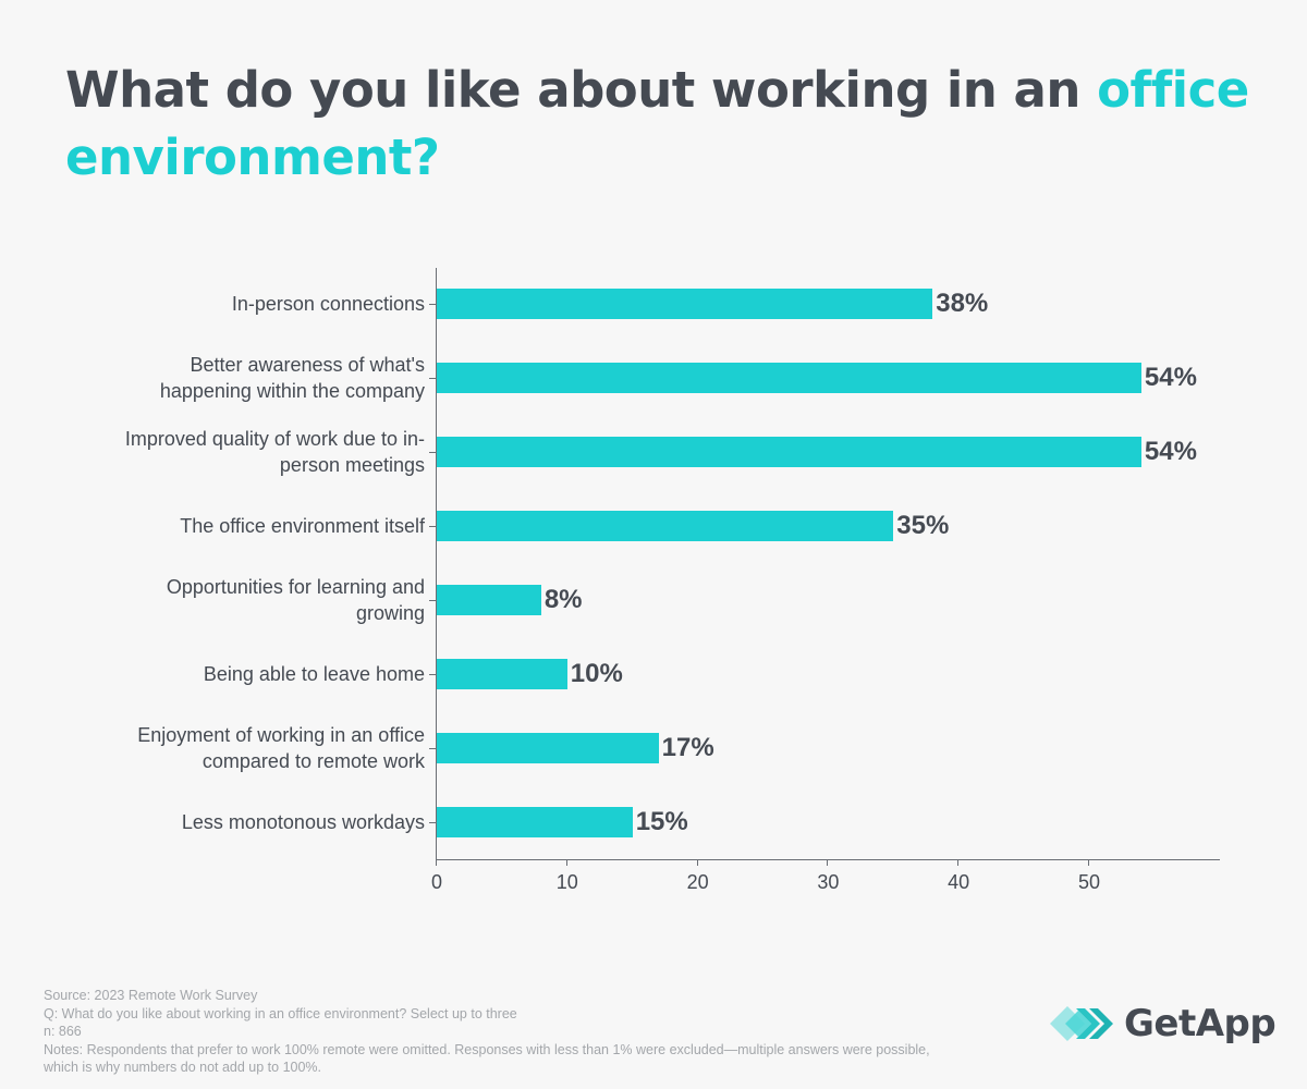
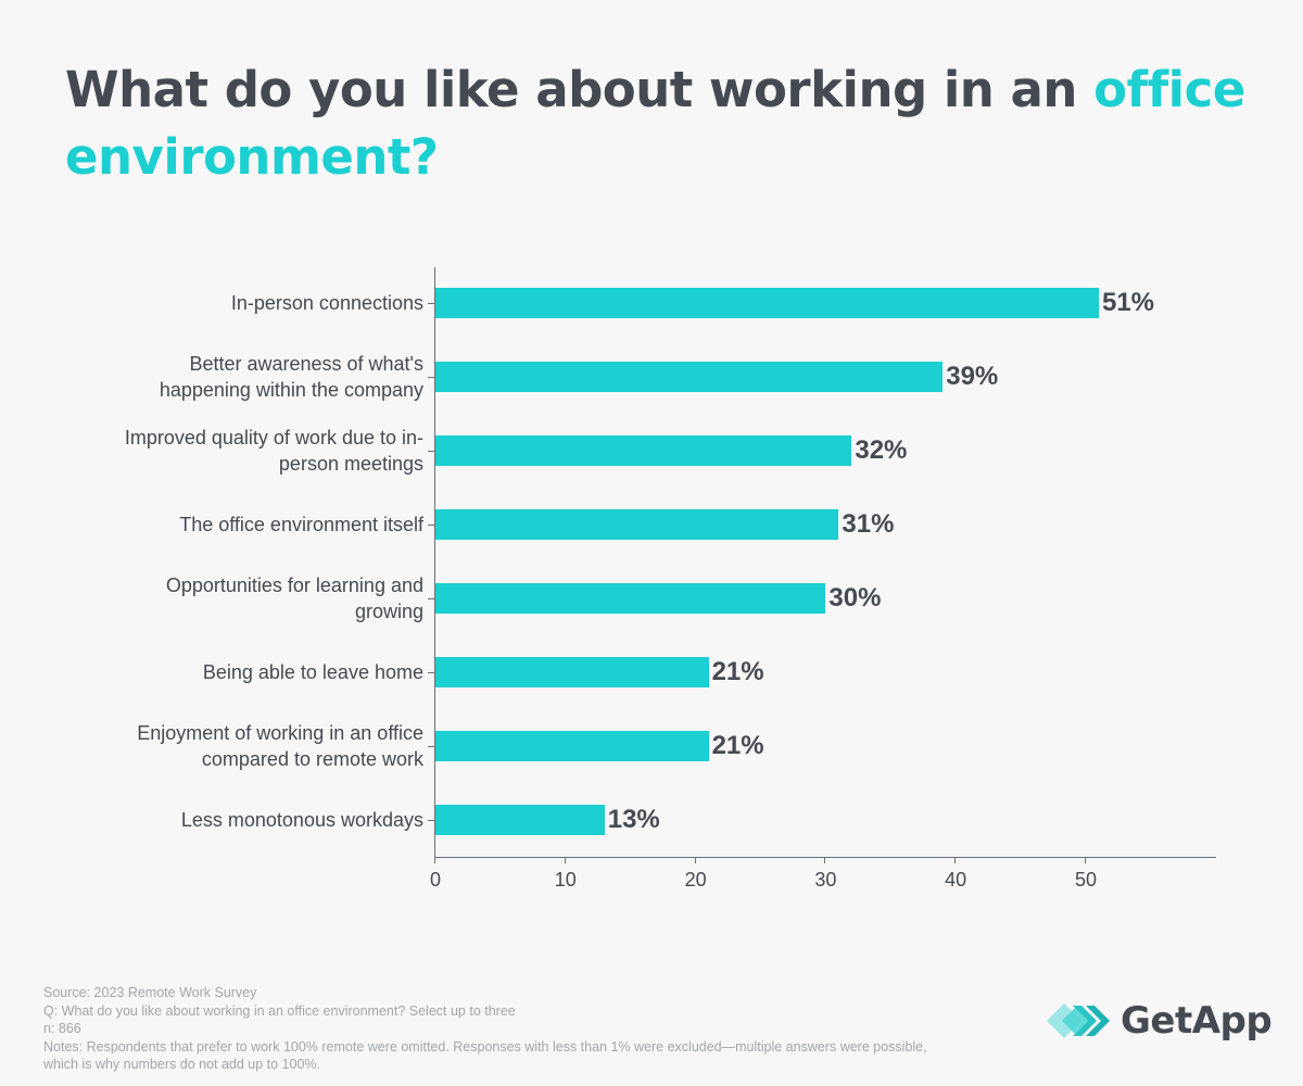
In-person connections: 38% -> 51%
Better awareness of what's happening within the company: 54% -> 39%
Improved quality of work due to in-person meetings: 54% -> 32%
The office environment itself: 35% -> 31%
Opportunities for learning and growing: 8% -> 30%
Being able to leave home: 10% -> 21%
Enjoyment of working in an office compared to remote work: 17% -> 21%
Less monotonous workdays: 15% -> 13%
